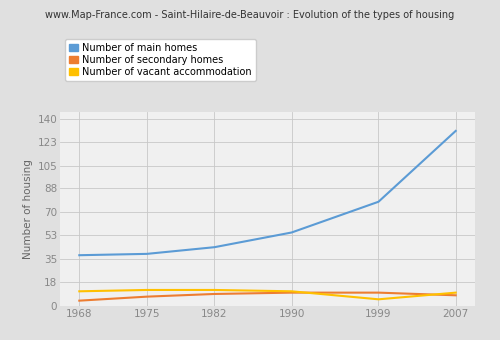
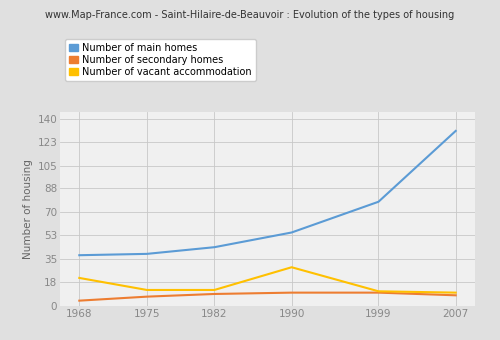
Number of vacant accommodation/1968: 11 -> 21
Number of vacant accommodation/1990: 11 -> 29
Number of vacant accommodation/1999: 5 -> 11
